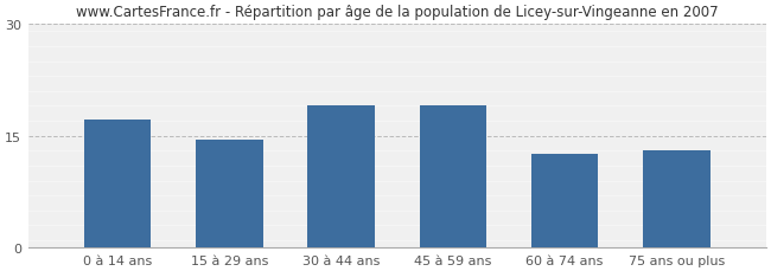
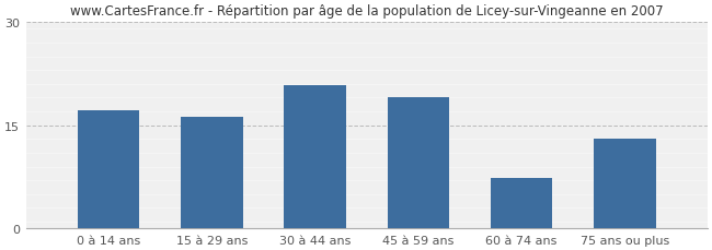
15 à 29 ans: 14.4 -> 16.2
30 à 44 ans: 19.0 -> 20.8
60 à 74 ans: 12.6 -> 7.4
